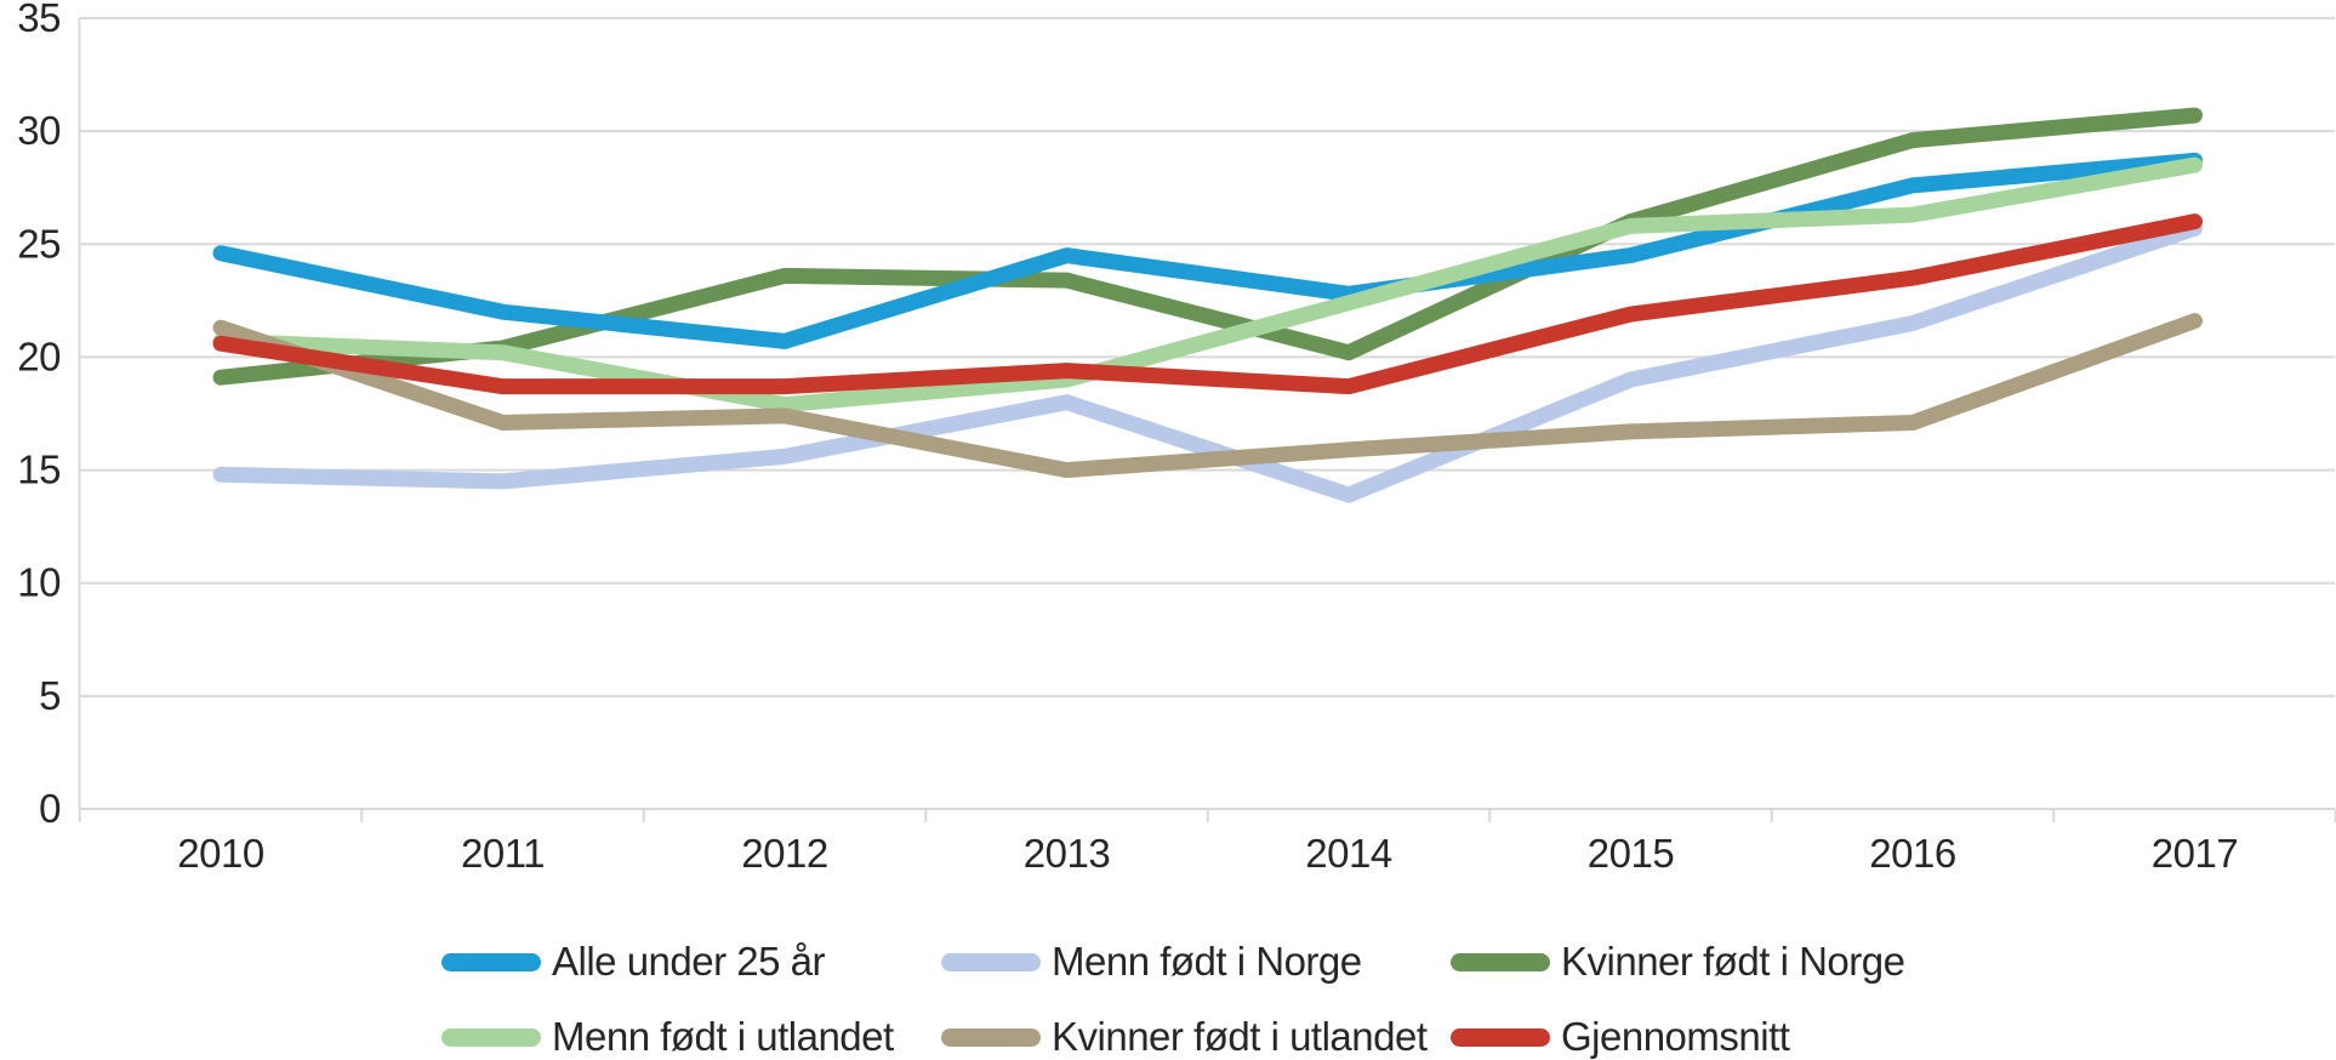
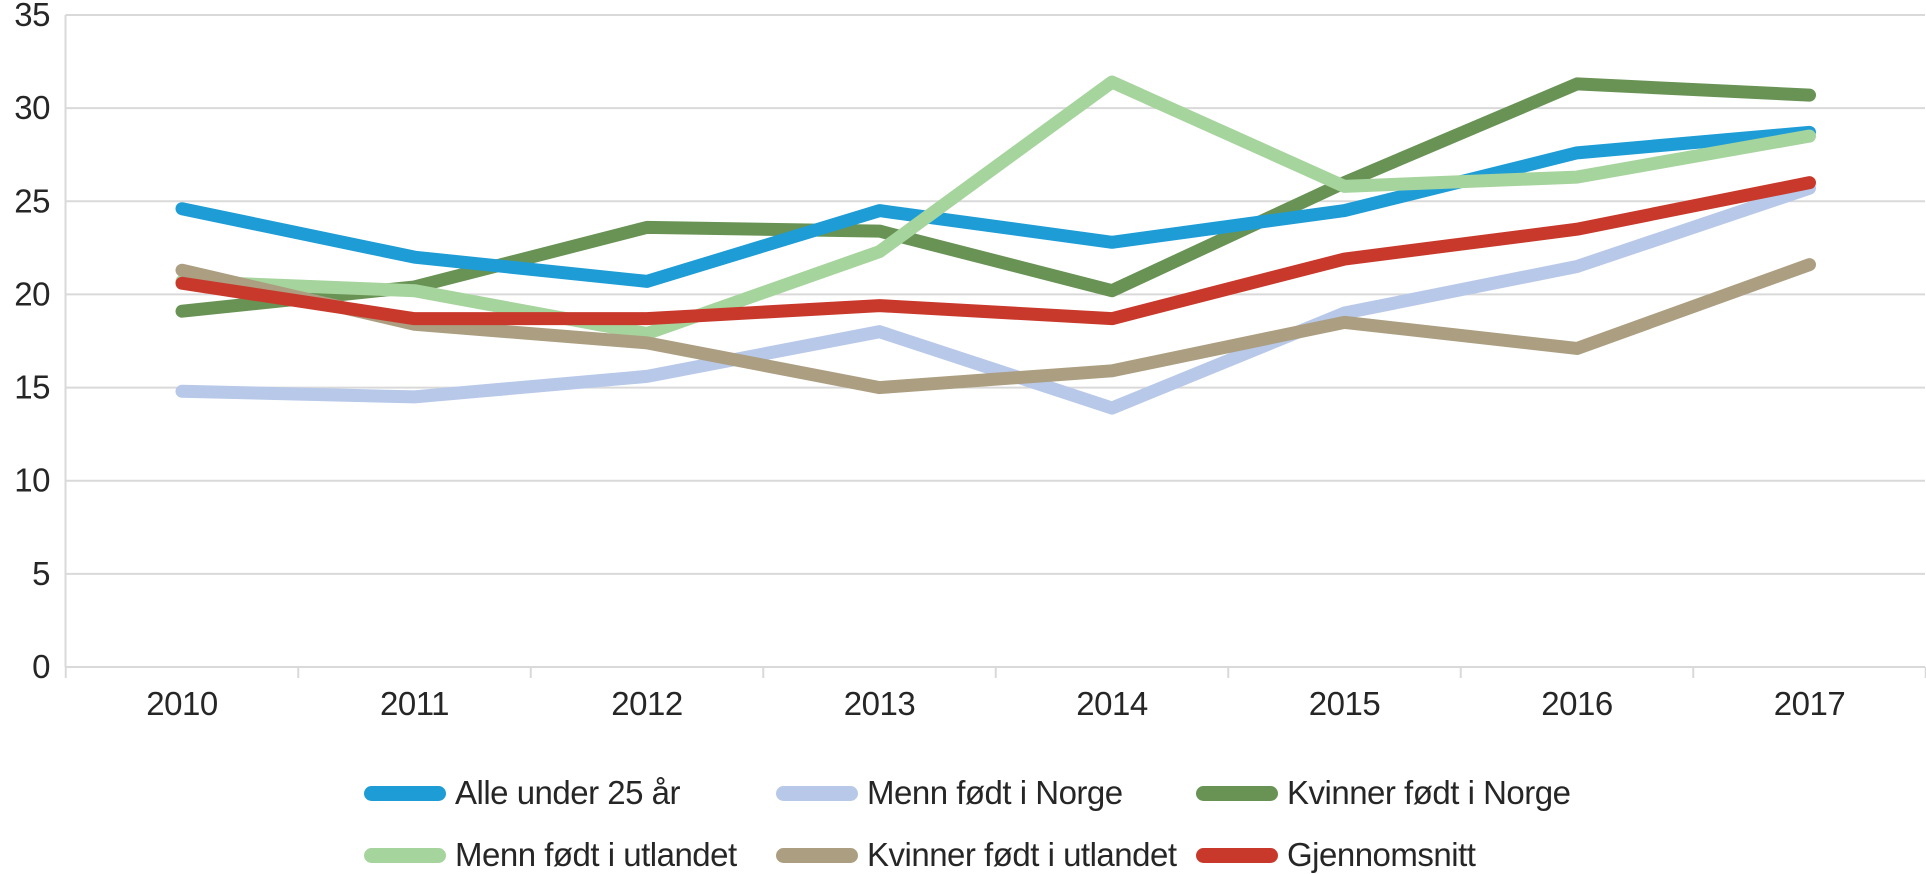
Kvinner født i utlandet/2011: 17.1 -> 18.4
Menn født i utlandet/2013: 19.0 -> 22.3
Menn født i utlandet/2014: 22.4 -> 31.4
Kvinner født i utlandet/2015: 16.7 -> 18.5
Kvinner født i Norge/2016: 29.6 -> 31.3
